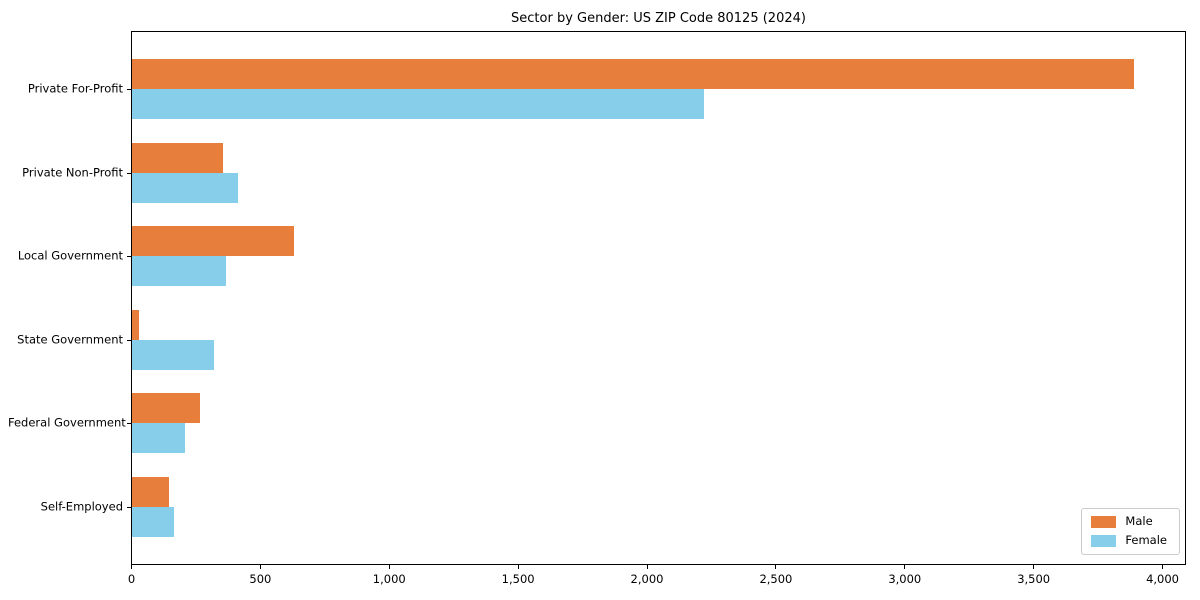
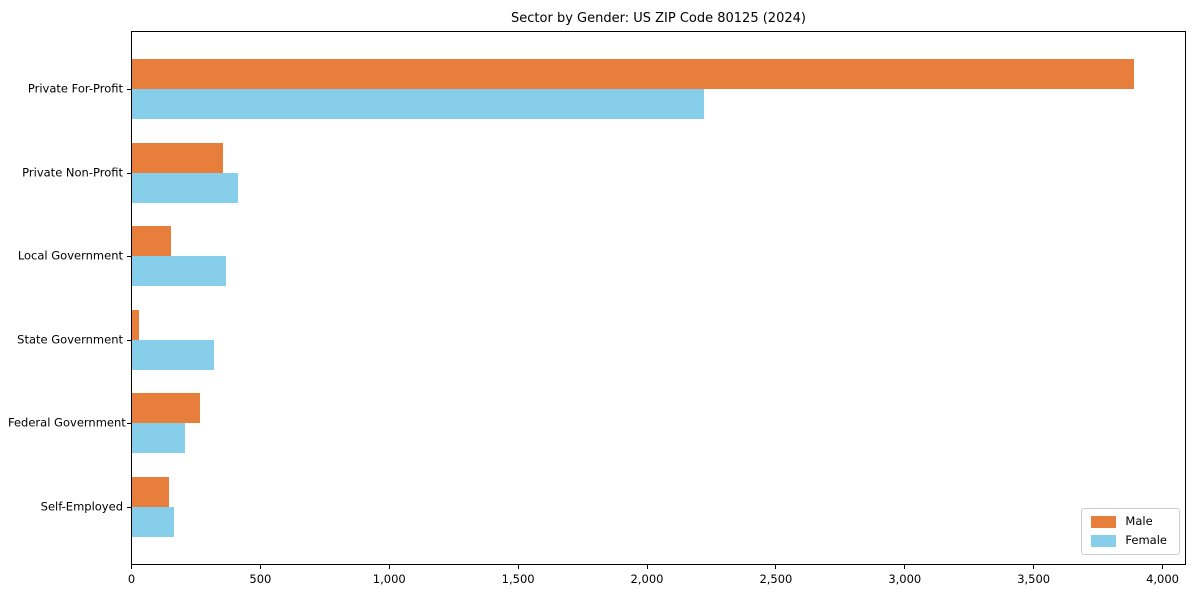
Male/Local Government: 630 -> 150
